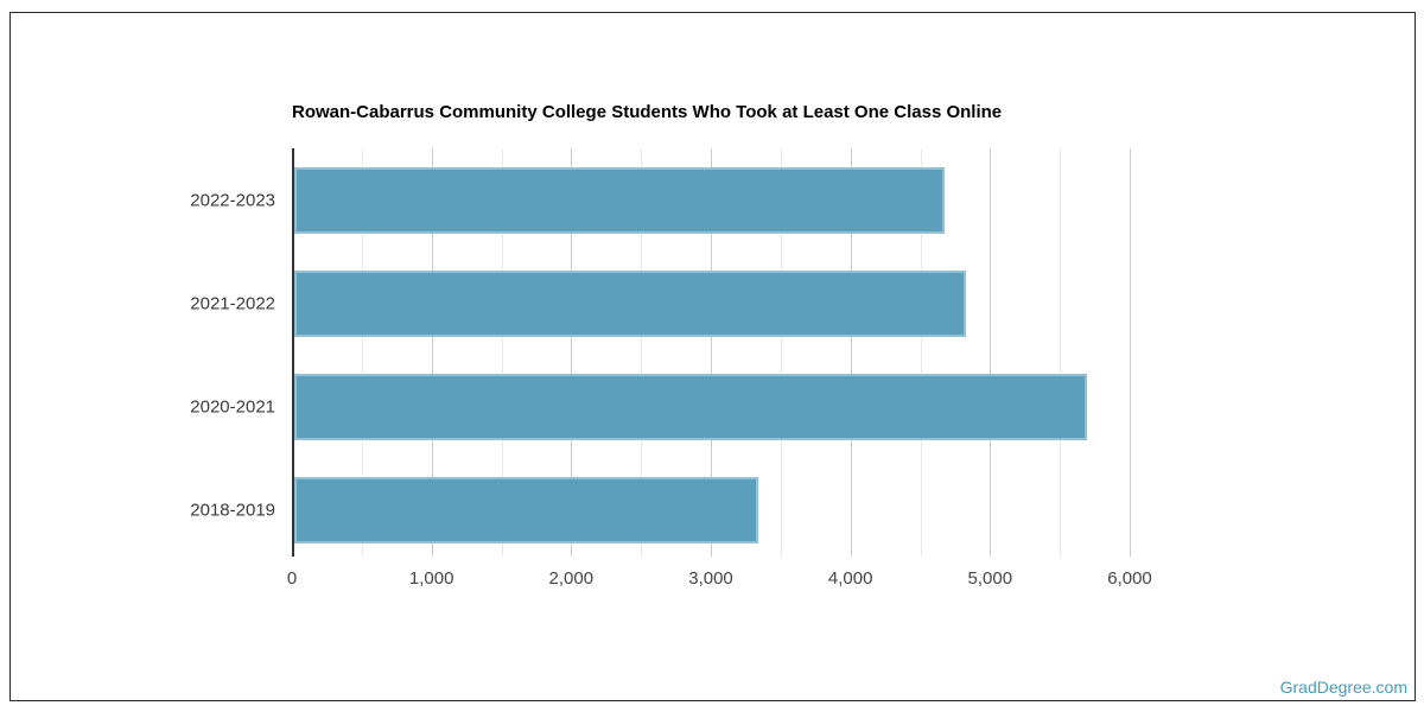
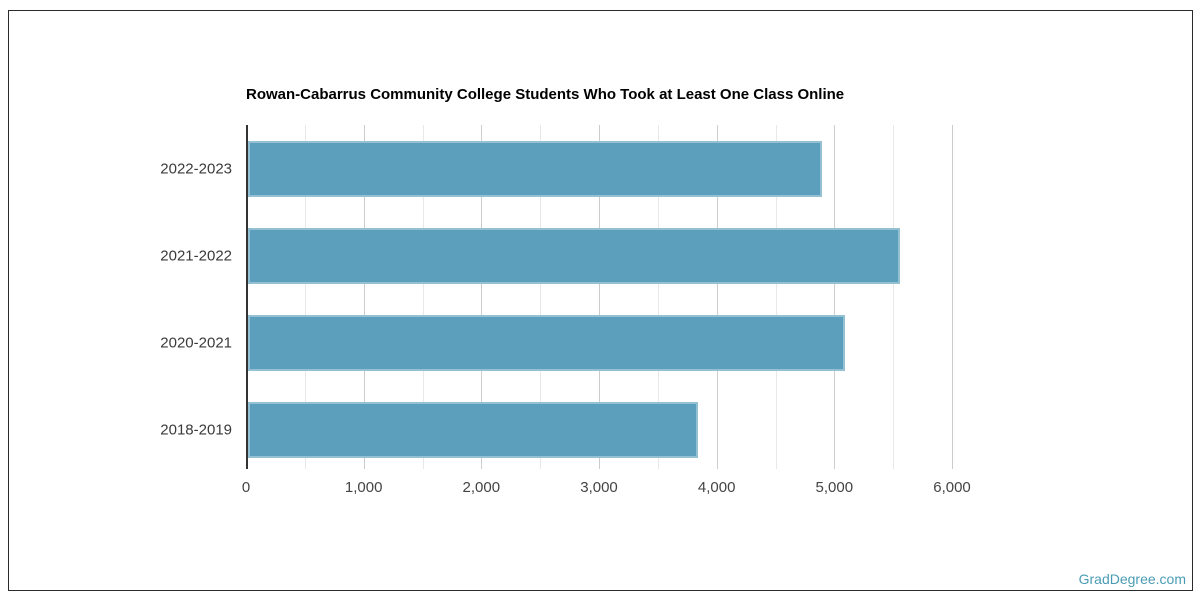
2022-2023: 4660 -> 4880
2021-2022: 4810 -> 5540
2020-2021: 5680 -> 5080
2018-2019: 3320 -> 3820
